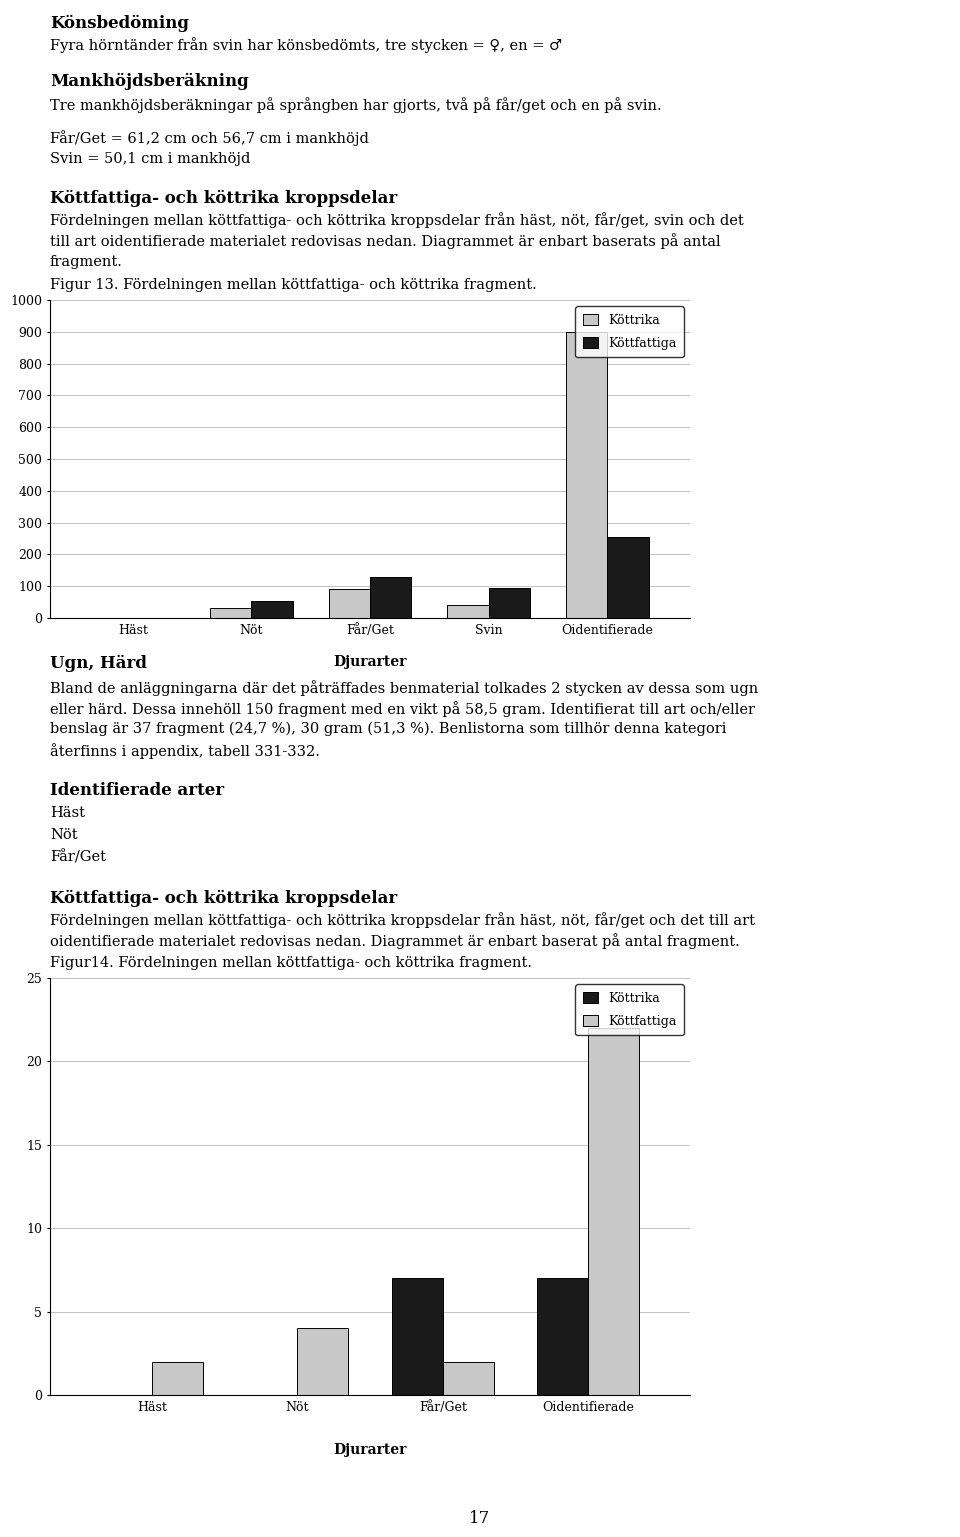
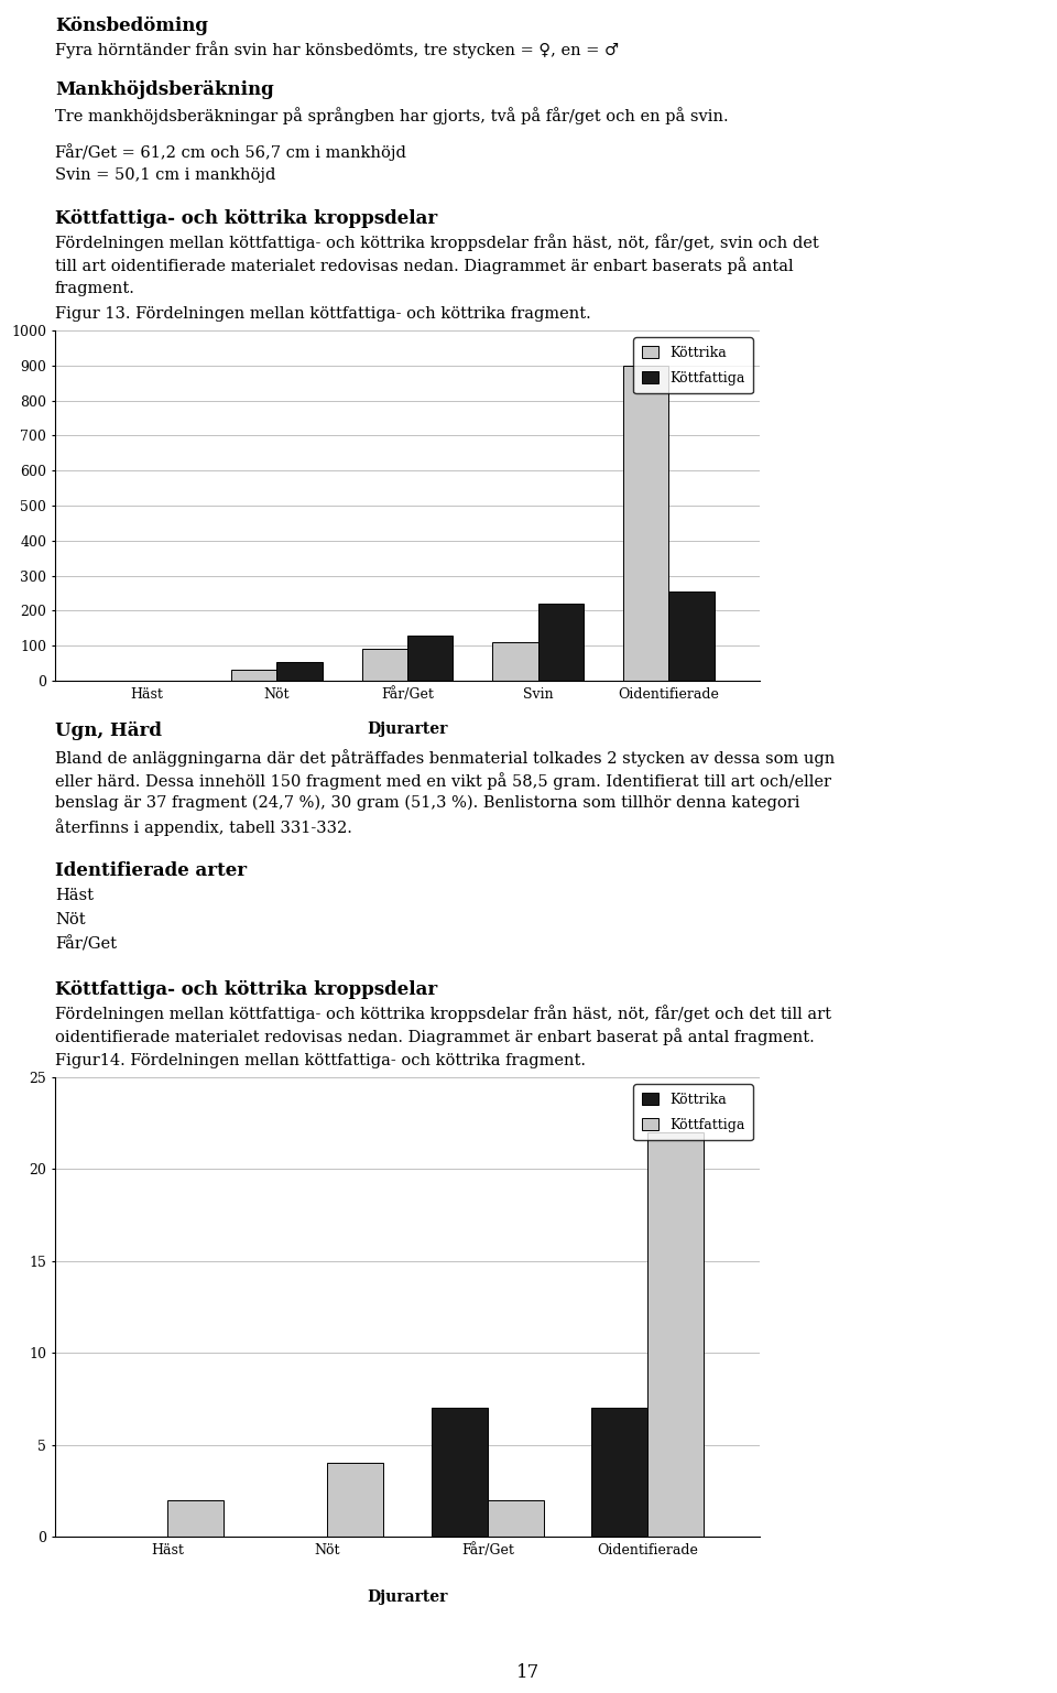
Köttrika/Svin: 40 -> 110
Köttfattiga/Svin: 95 -> 220
